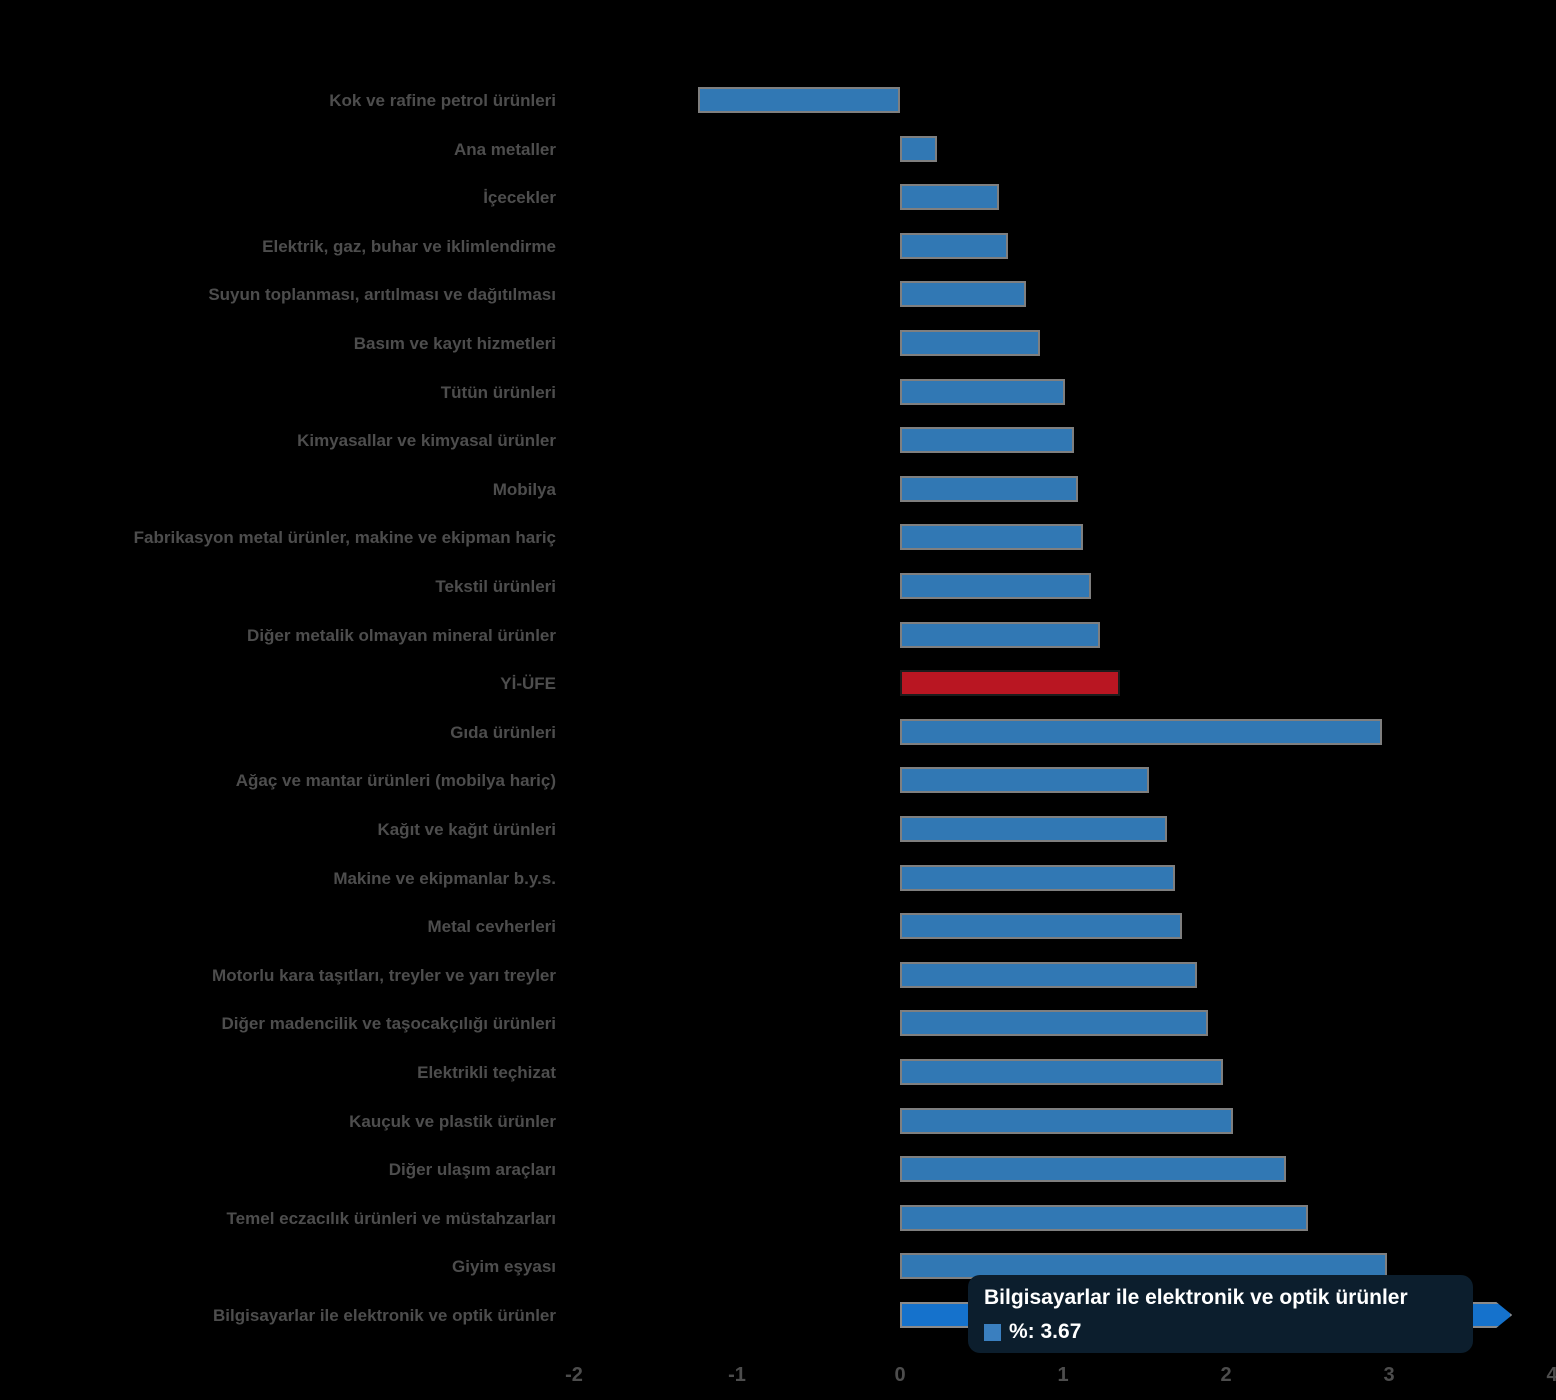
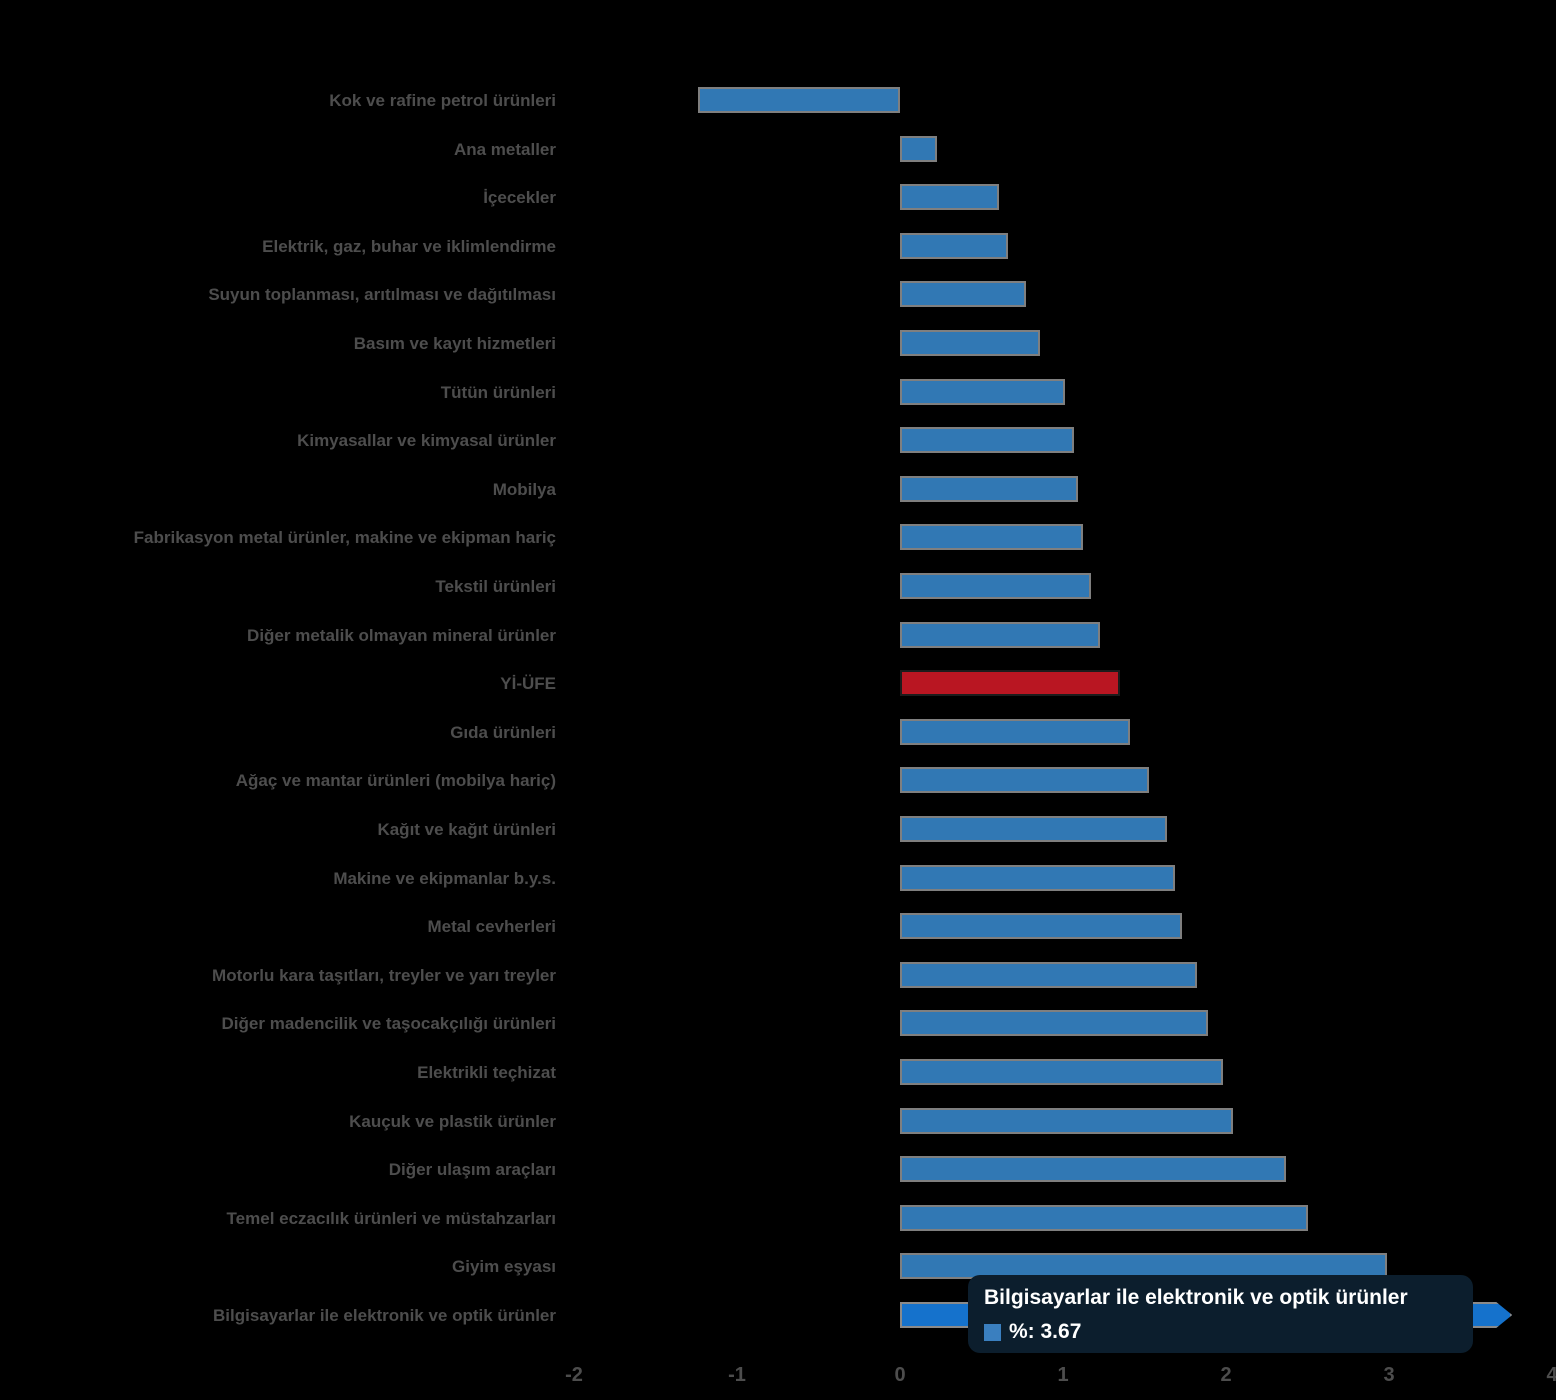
Gıda ürünleri: 2.96 -> 1.41
